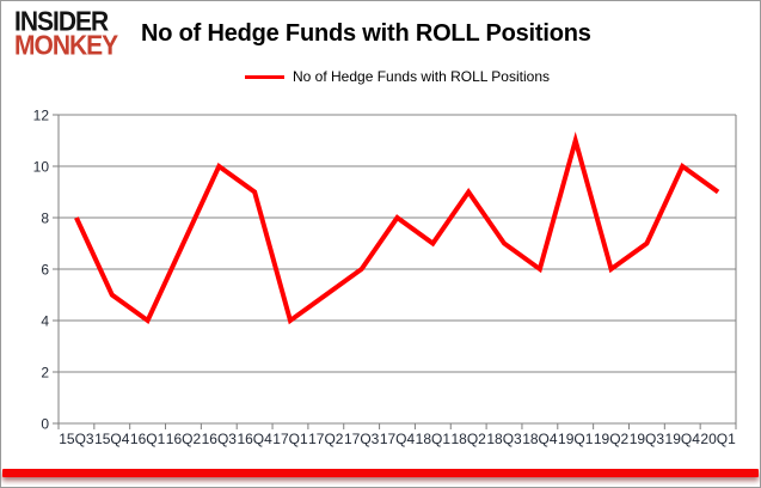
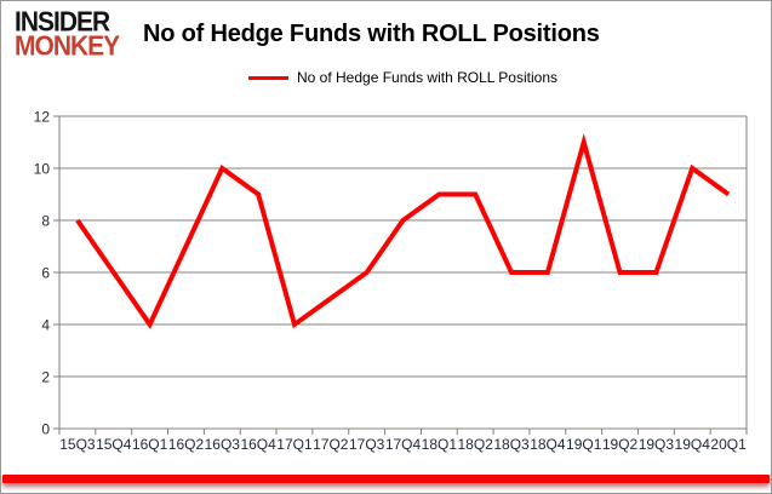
15Q4: 5 -> 6
18Q1: 7 -> 9
18Q3: 7 -> 6
19Q3: 7 -> 6
